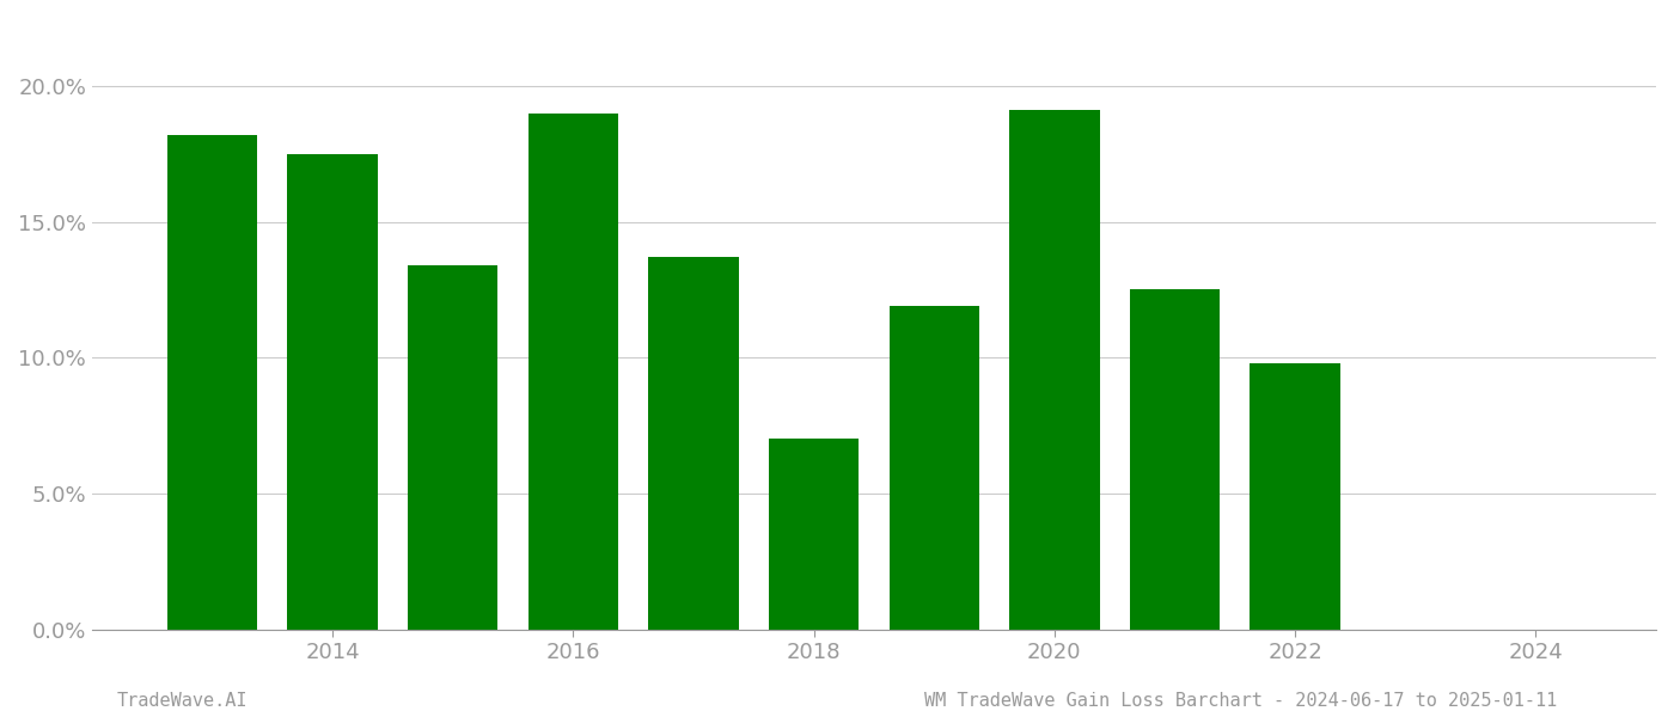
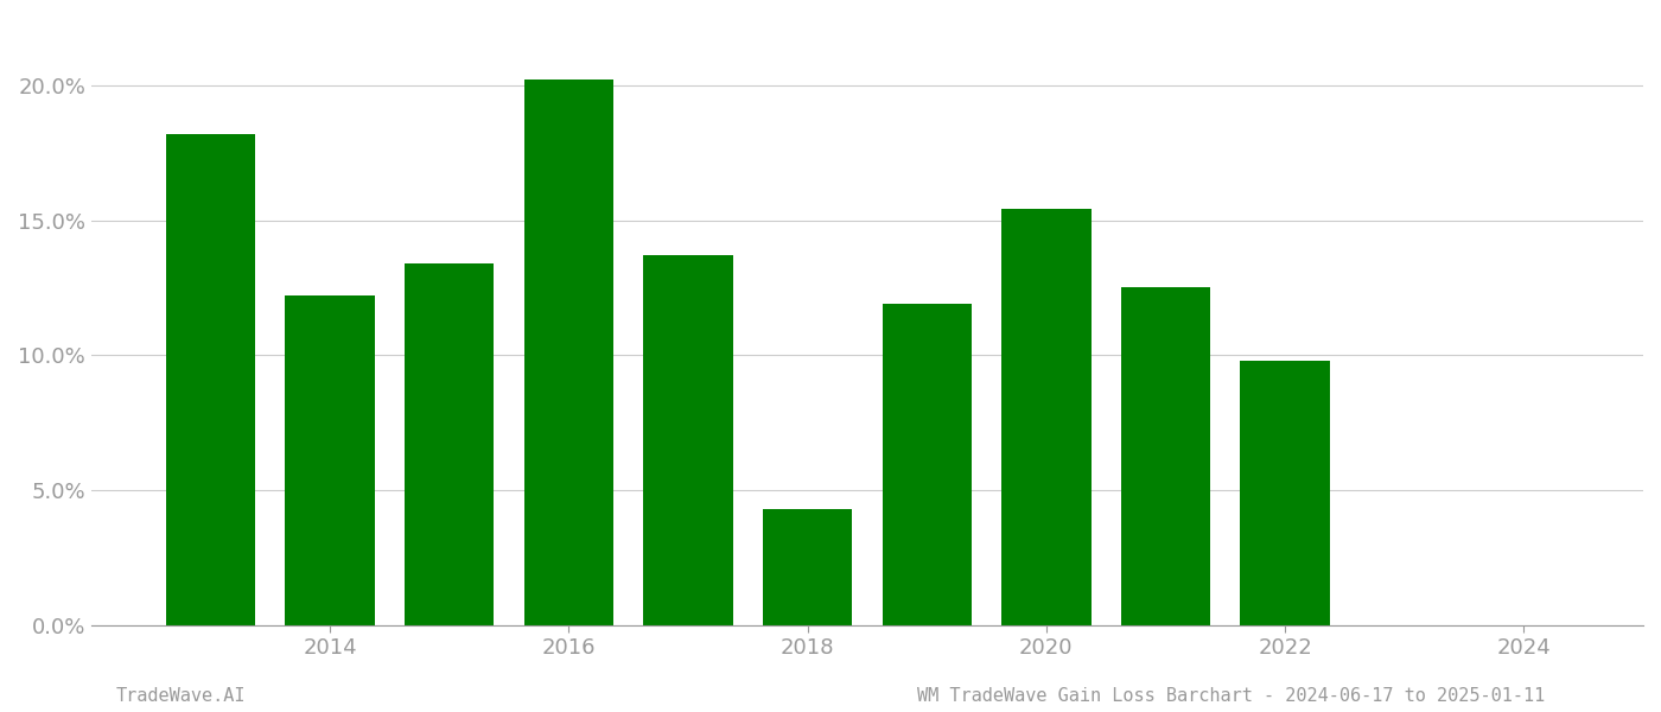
2014: 17.5% -> 12.2%
2016: 19.0% -> 20.2%
2018: 7.0% -> 4.3%
2020: 19.1% -> 15.4%
